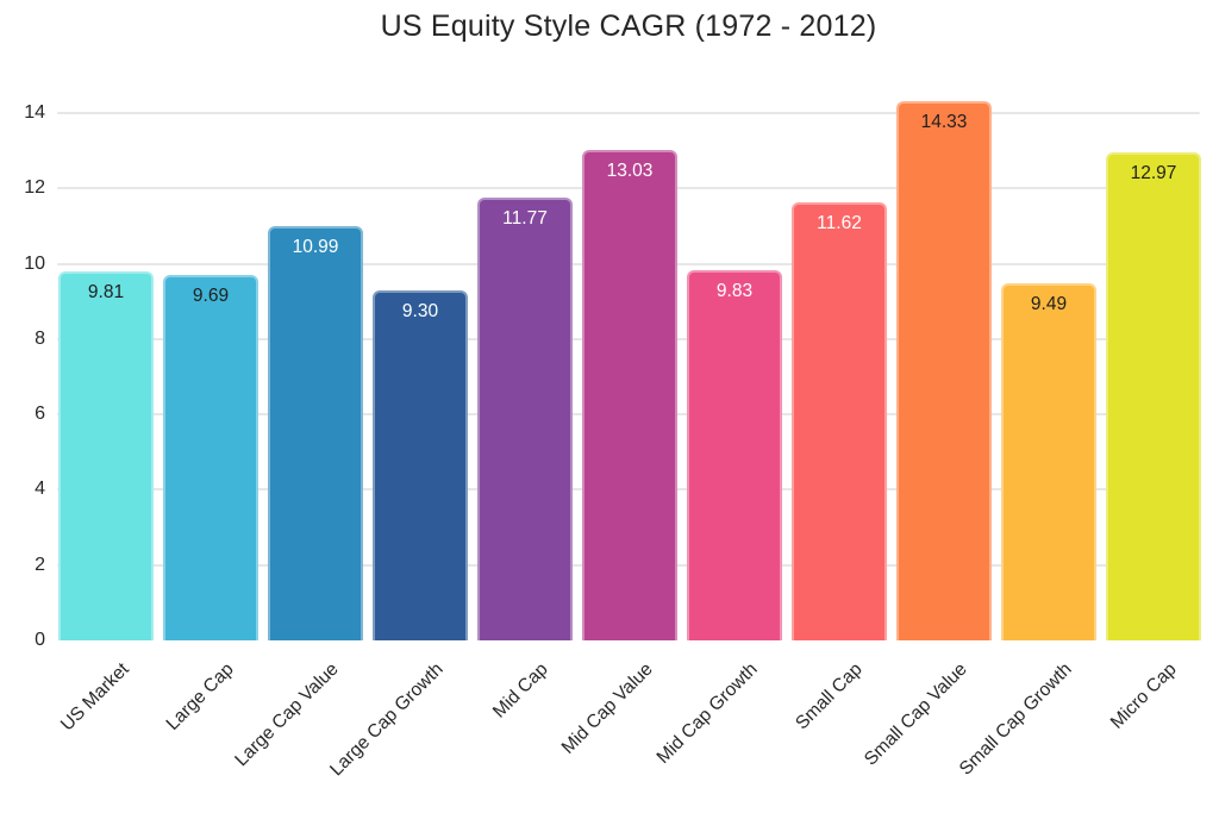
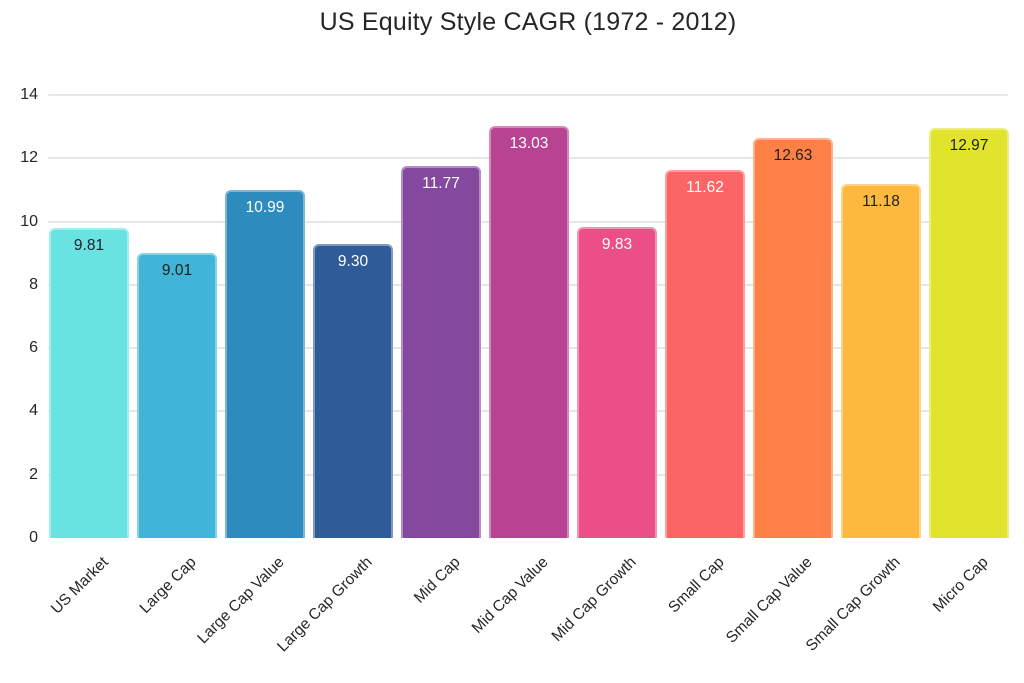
Large Cap: 9.69 -> 9.01
Small Cap Value: 14.33 -> 12.63
Small Cap Growth: 9.49 -> 11.18
